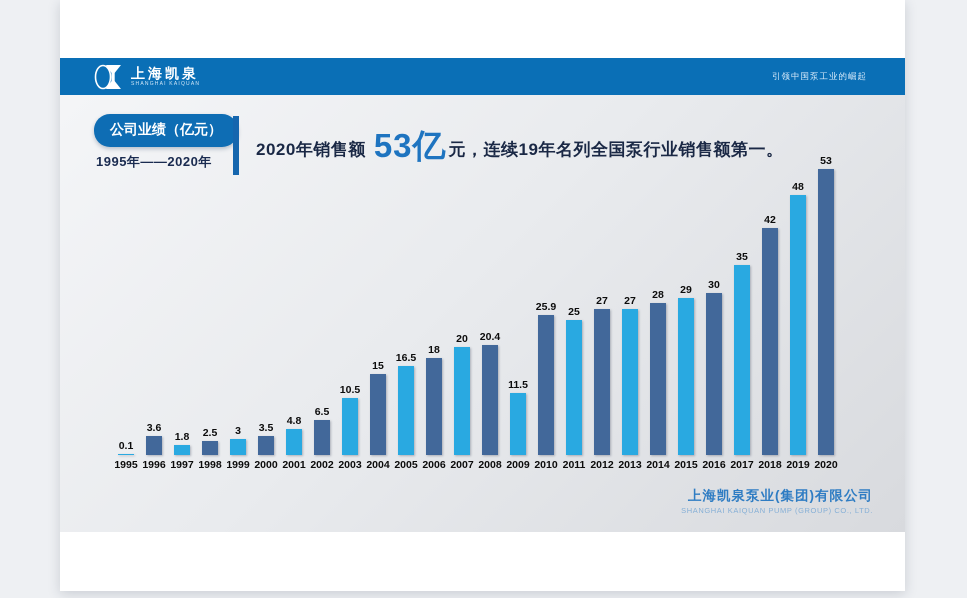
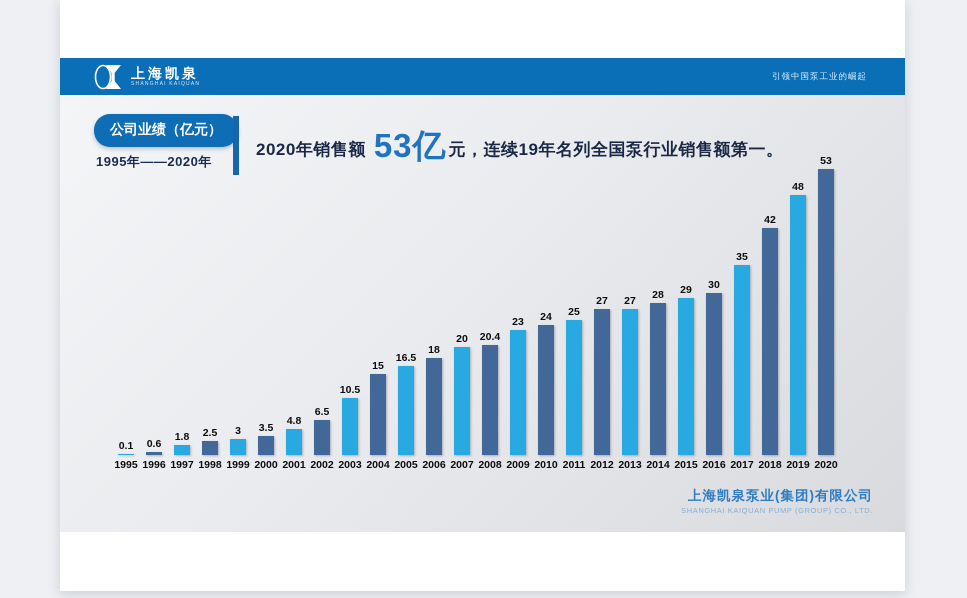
1996: 3.6 -> 0.6
2009: 11.5 -> 23
2010: 25.9 -> 24
